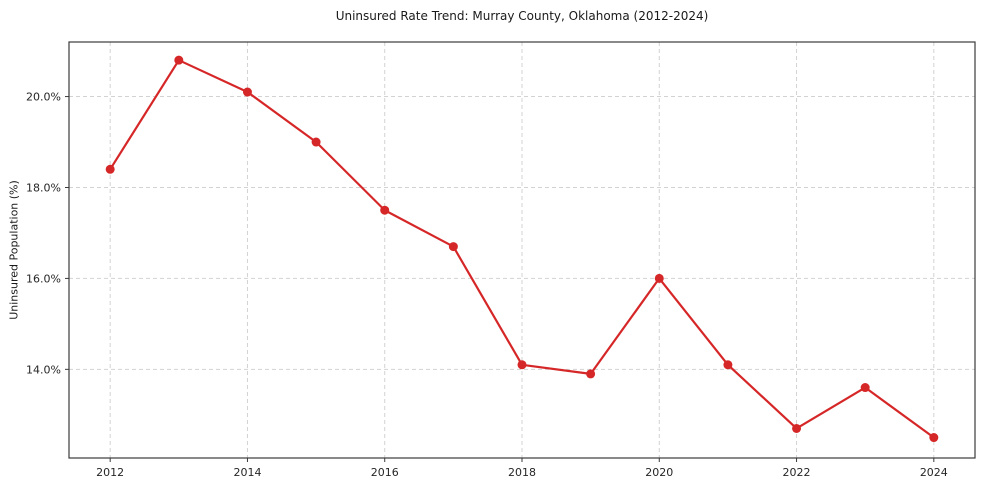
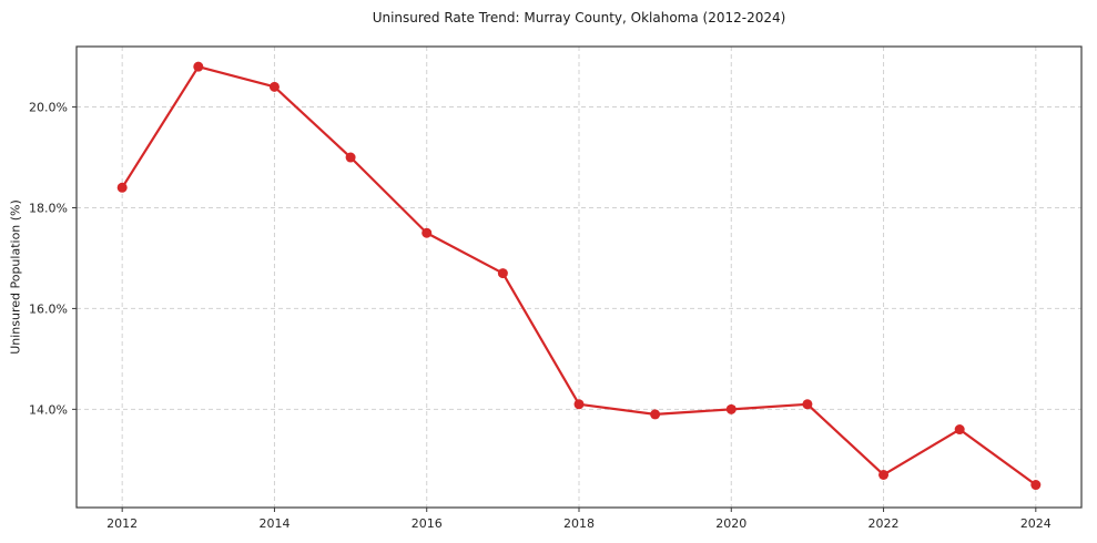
2014: 20.1% -> 20.4%
2020: 16.0% -> 14.0%
